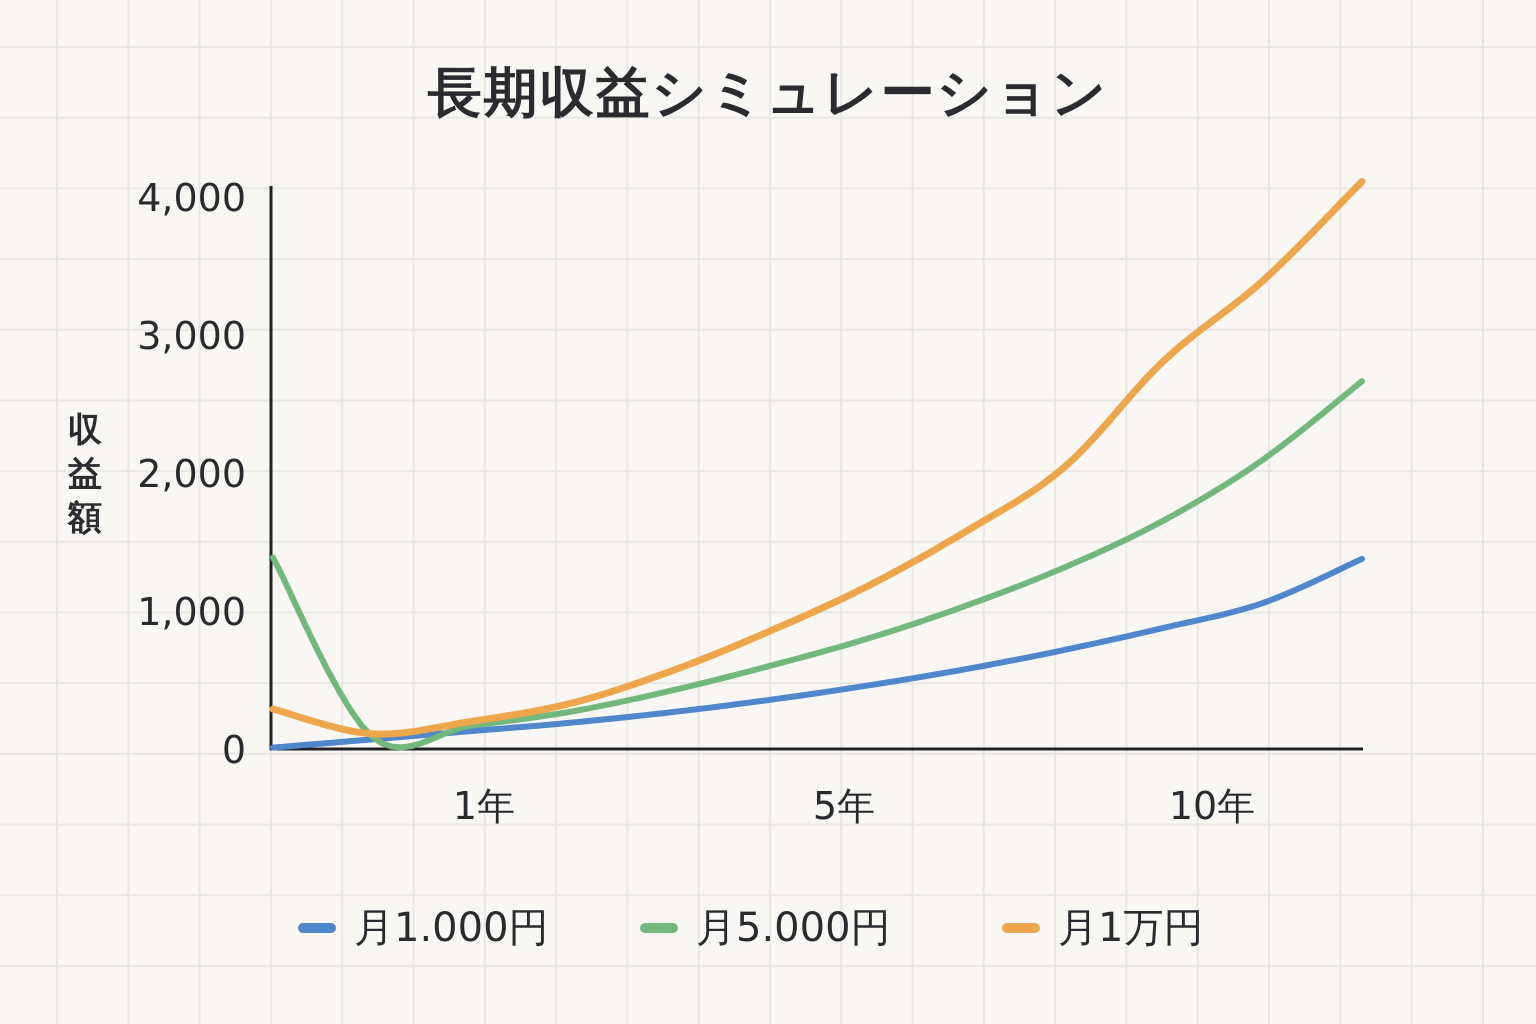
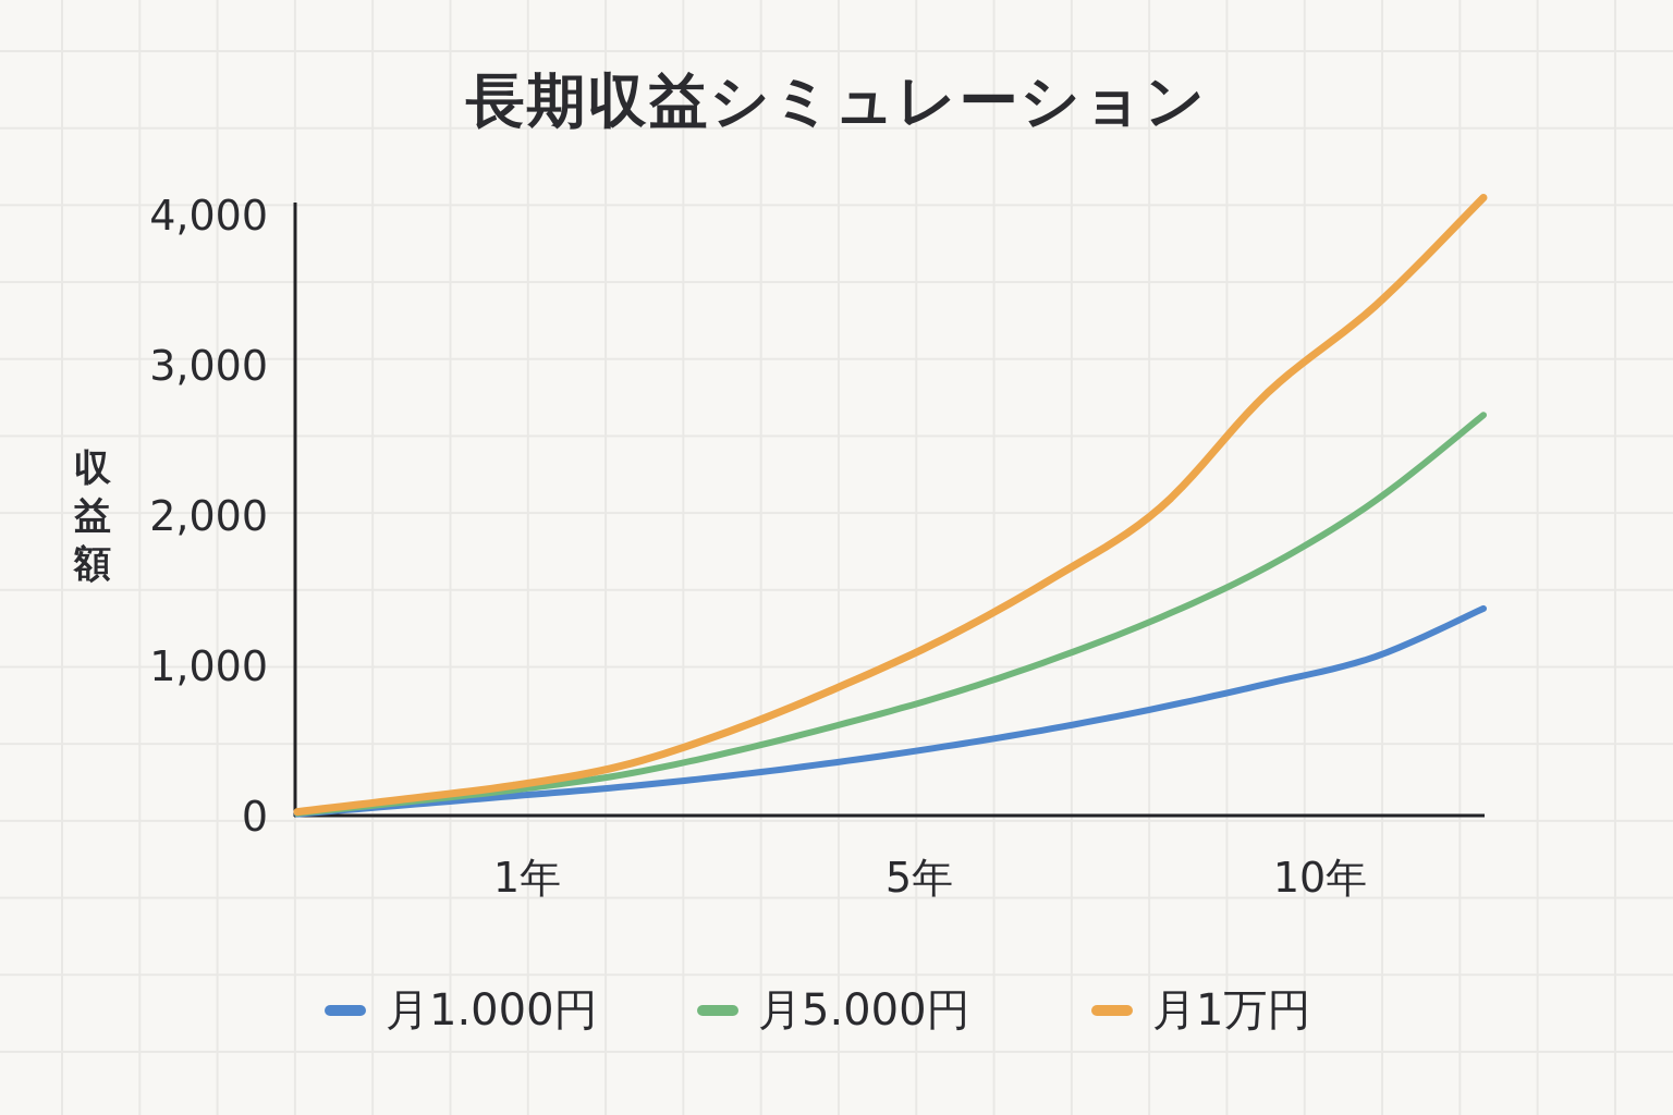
月5.000円/0: 1390 -> 20
月1万円/0: 290 -> 20
